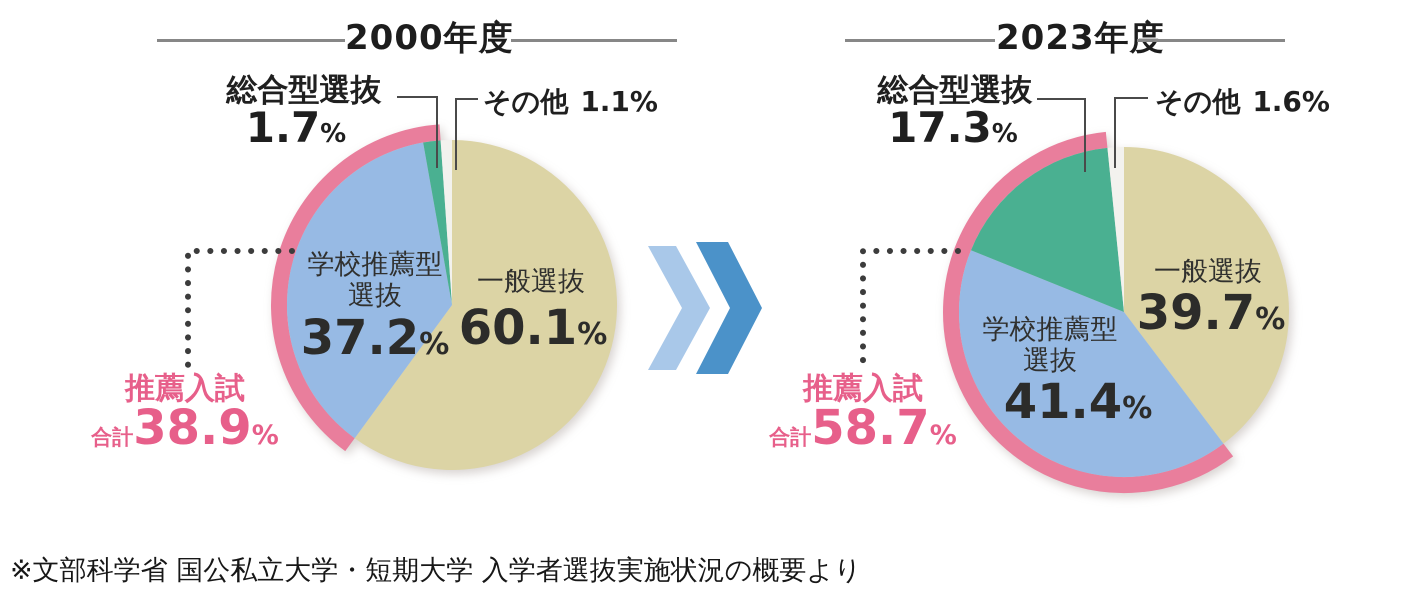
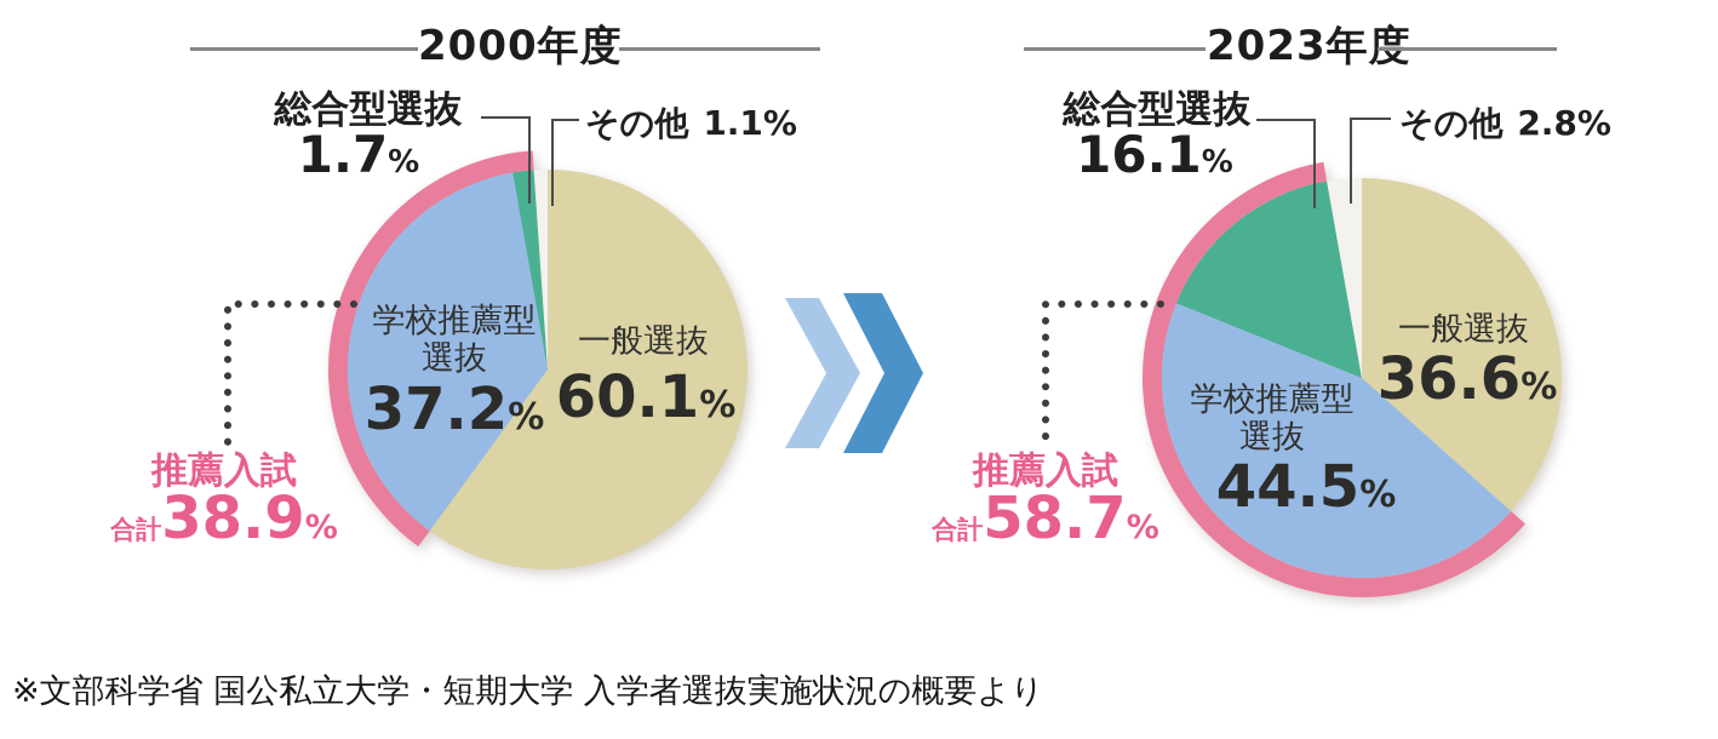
2023年度/一般選抜: 39.7 -> 36.6
2023年度/学校推薦型選抜: 41.4 -> 44.5
2023年度/総合型選抜: 17.3 -> 16.1
2023年度/その他: 1.6 -> 2.8
